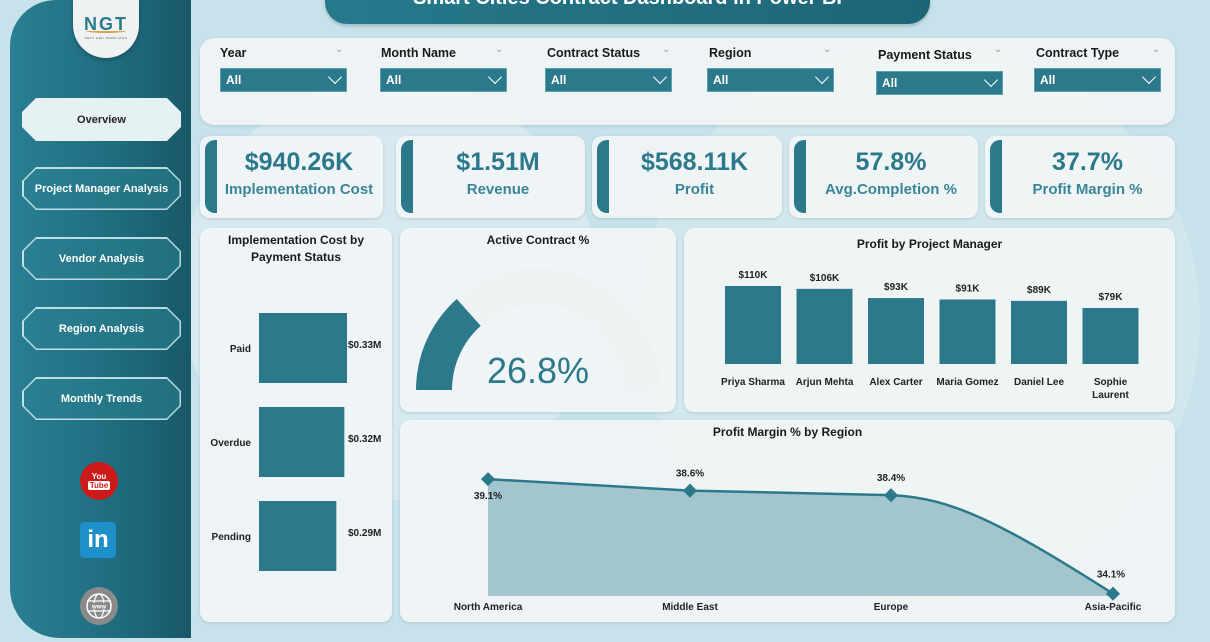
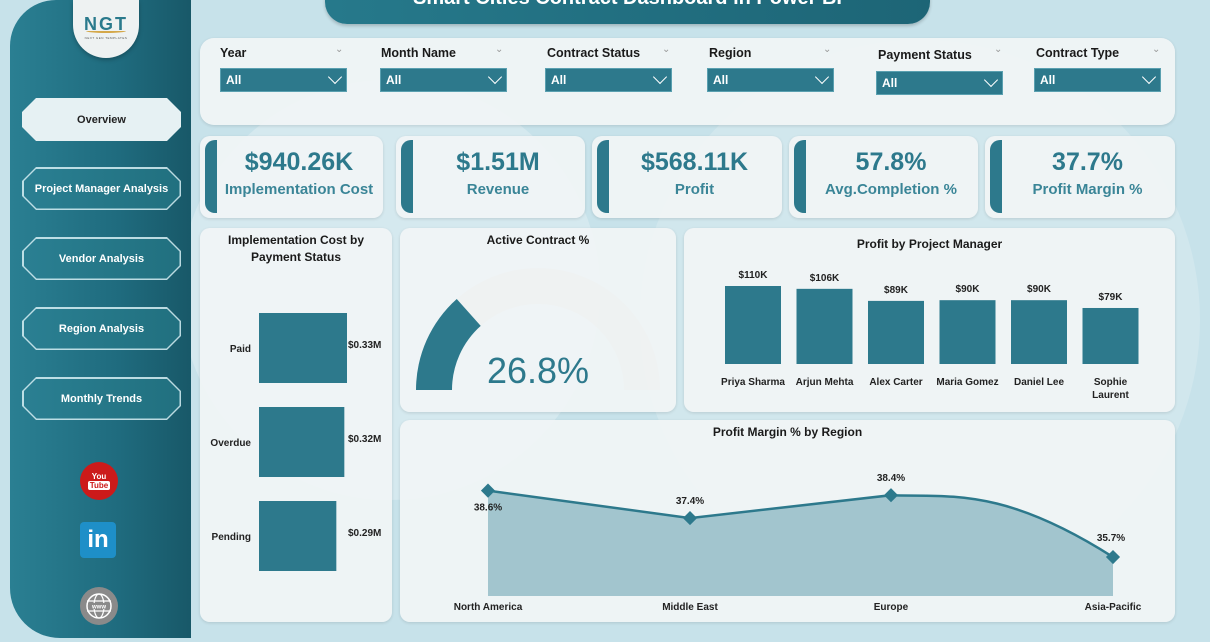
Profit by Project Manager/Alex Carter: $93K -> $89K
Profit by Project Manager/Maria Gomez: $91K -> $90K
Profit by Project Manager/Daniel Lee: $89K -> $90K
Profit Margin % by Region/North America: 39.1% -> 38.6%
Profit Margin % by Region/Middle East: 38.6% -> 37.4%
Profit Margin % by Region/Asia-Pacific: 34.1% -> 35.7%
